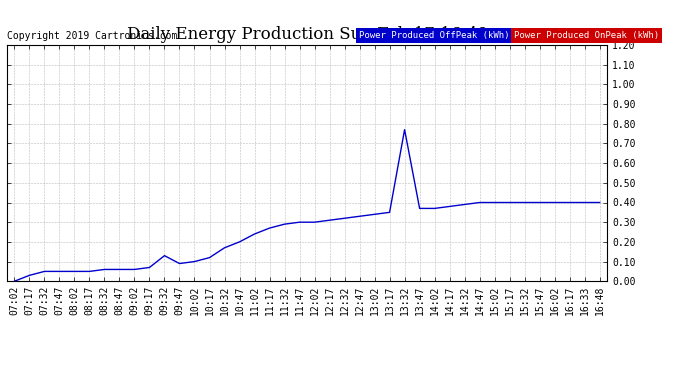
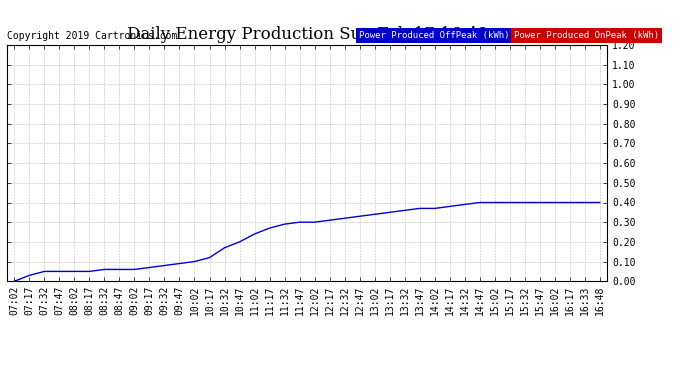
09:32: 0.13 -> 0.08
13:32: 0.77 -> 0.36
